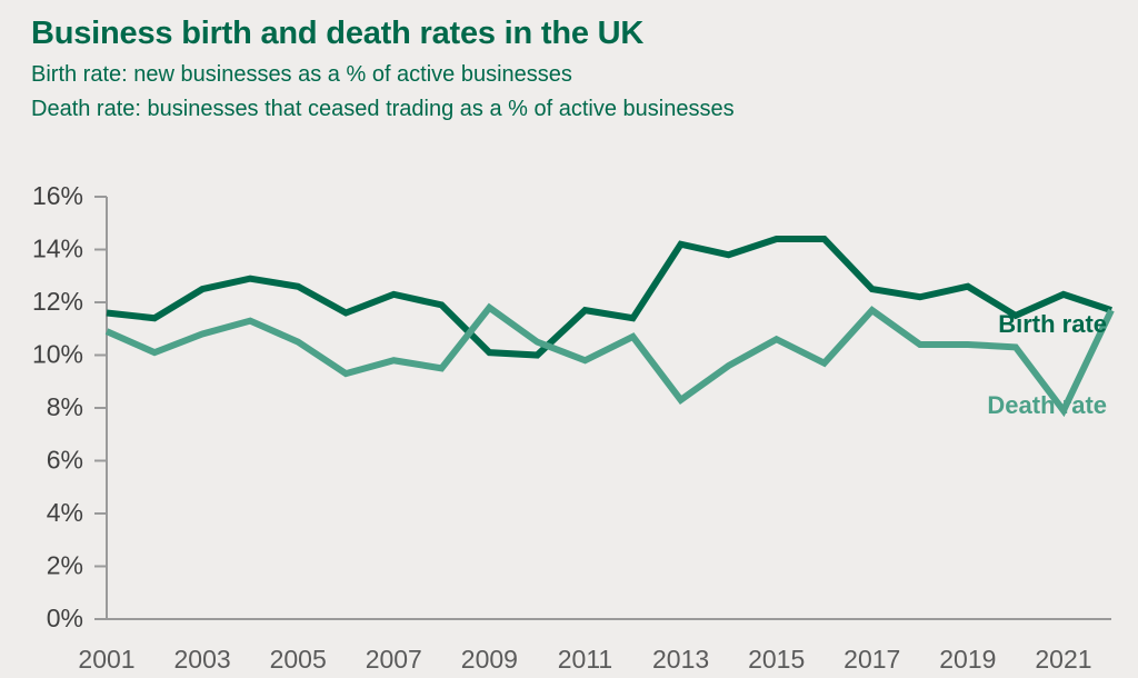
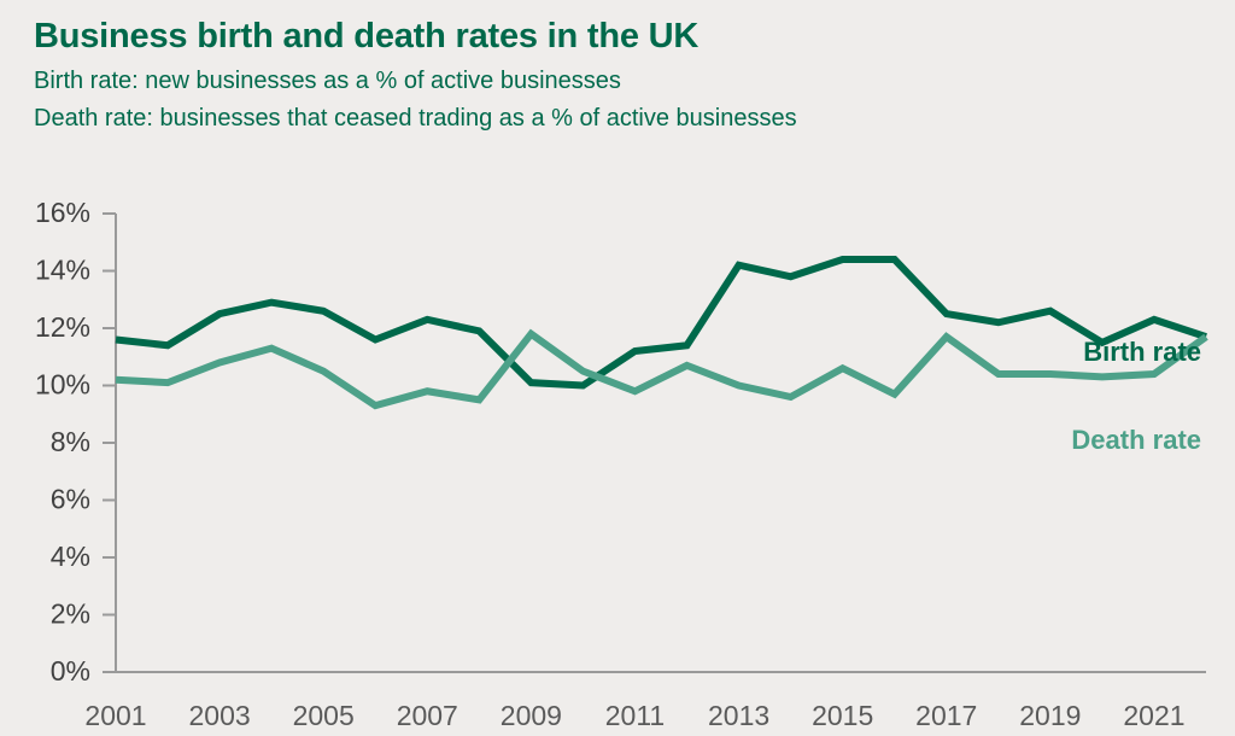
Death rate/2001: 10.9% -> 10.2%
Birth rate/2011: 11.7% -> 11.2%
Death rate/2013: 8.3% -> 10.0%
Death rate/2021: 7.9% -> 10.4%
